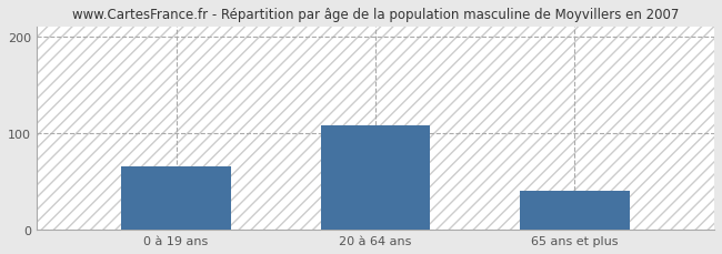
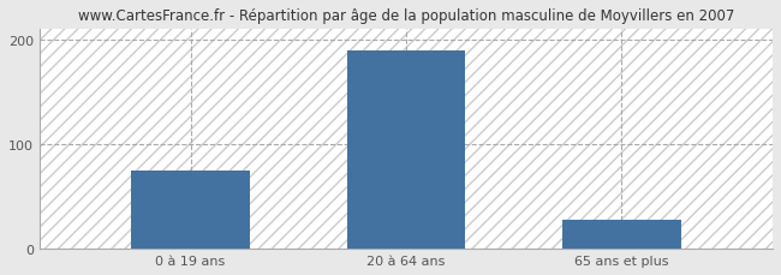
0 à 19 ans: 66 -> 75
20 à 64 ans: 108 -> 190
65 ans et plus: 40 -> 28
